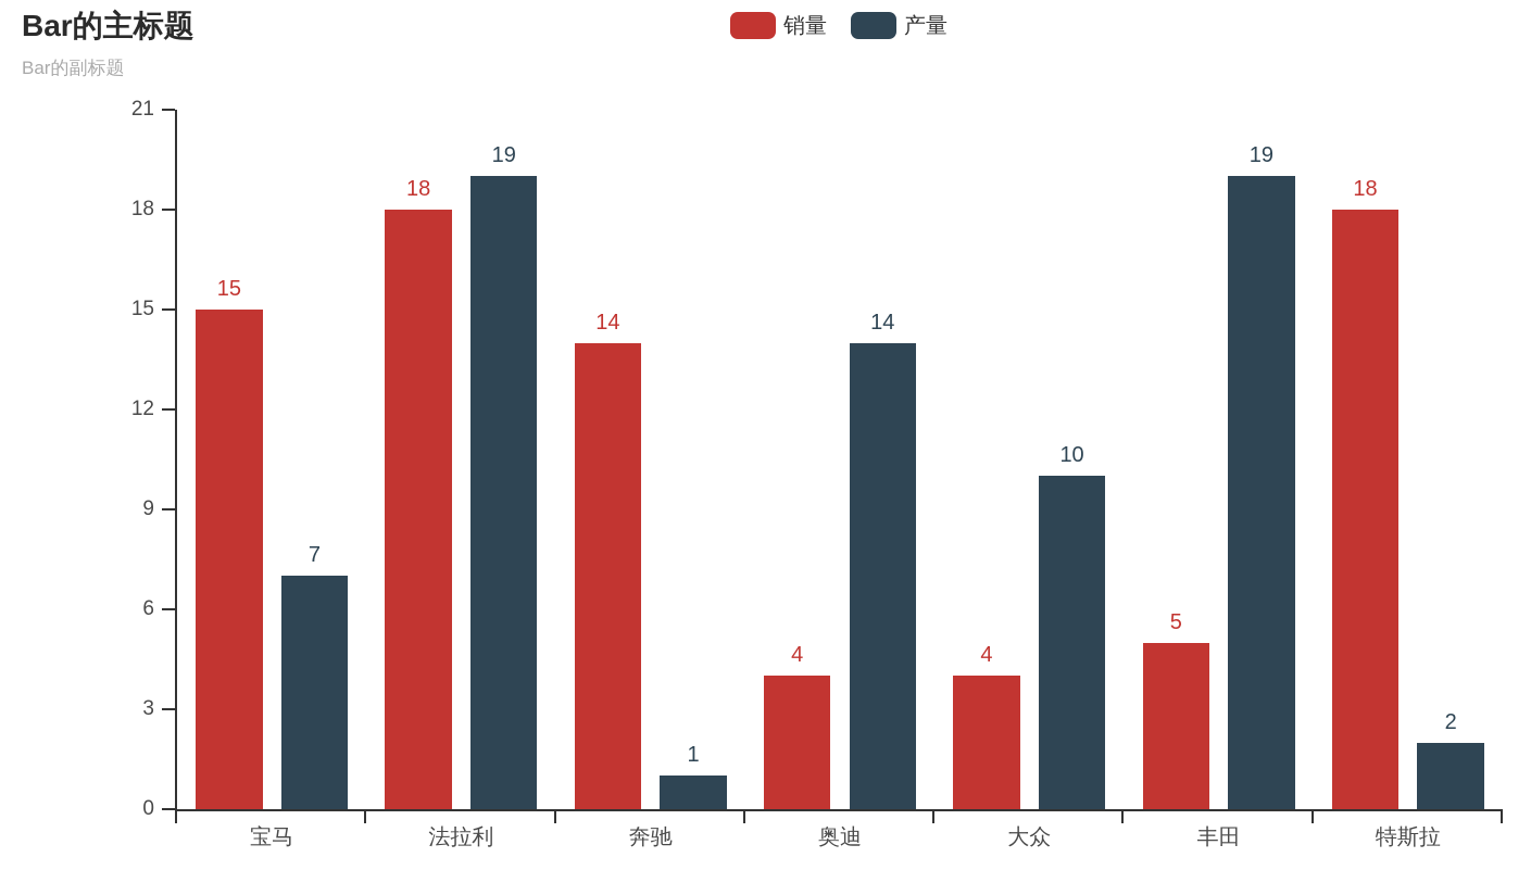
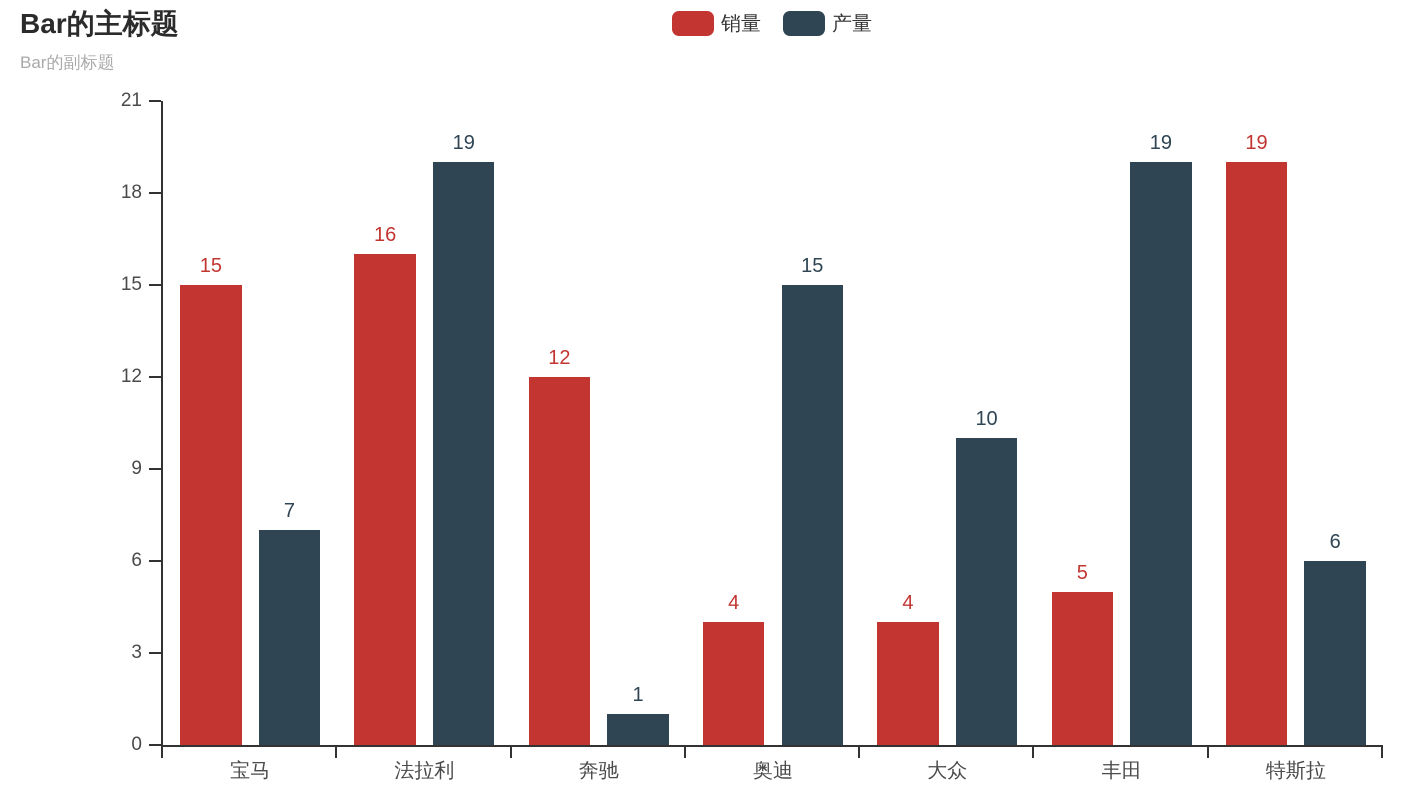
销量/法拉利: 18 -> 16
销量/奔驰: 14 -> 12
产量/奥迪: 14 -> 15
销量/特斯拉: 18 -> 19
产量/特斯拉: 2 -> 6
